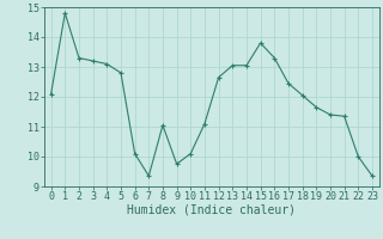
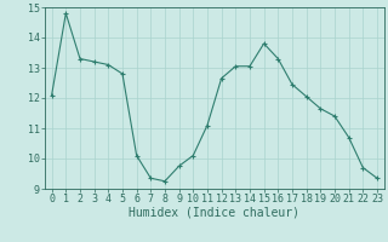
8: 11.05 -> 9.25
21: 11.35 -> 10.70
22: 10.00 -> 9.70
